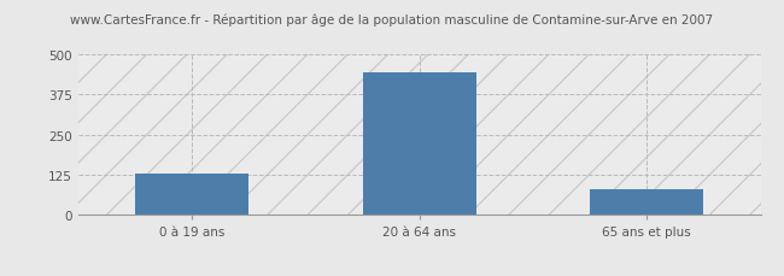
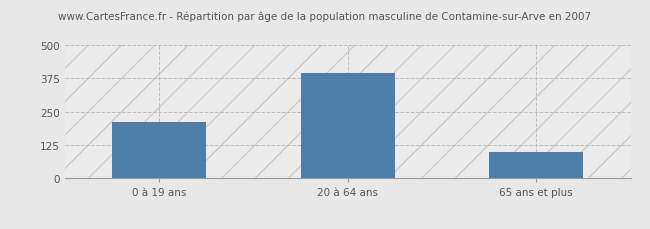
0 à 19 ans: 130 -> 210
20 à 64 ans: 445 -> 395
65 ans et plus: 80 -> 100
